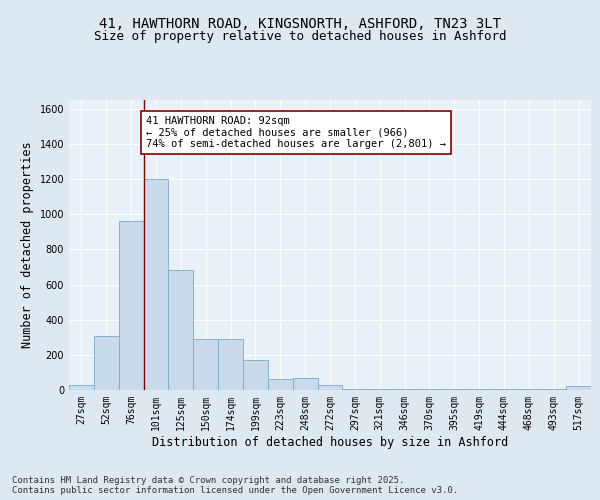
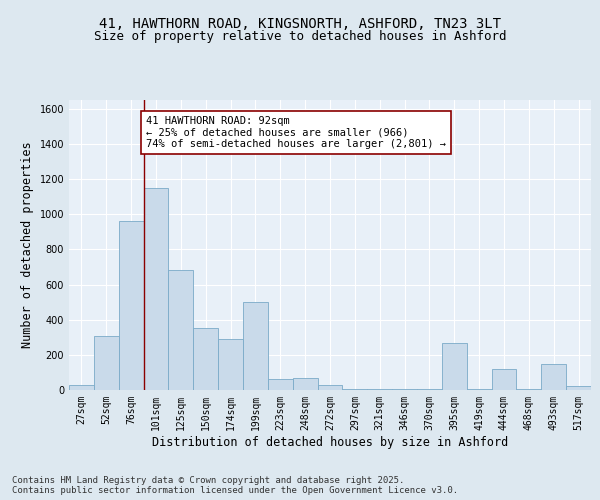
101sqm: 1200 -> 1150
150sqm: 290 -> 350
199sqm: 170 -> 500
395sqm: 0 -> 270
444sqm: 0 -> 120
493sqm: 0 -> 150
